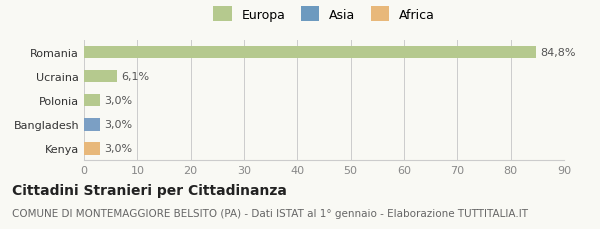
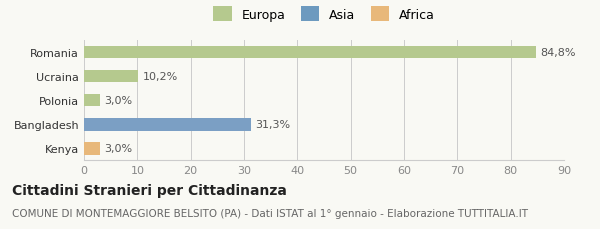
Ucraina: 6,1% -> 10,2%
Bangladesh: 3,0% -> 31,3%
